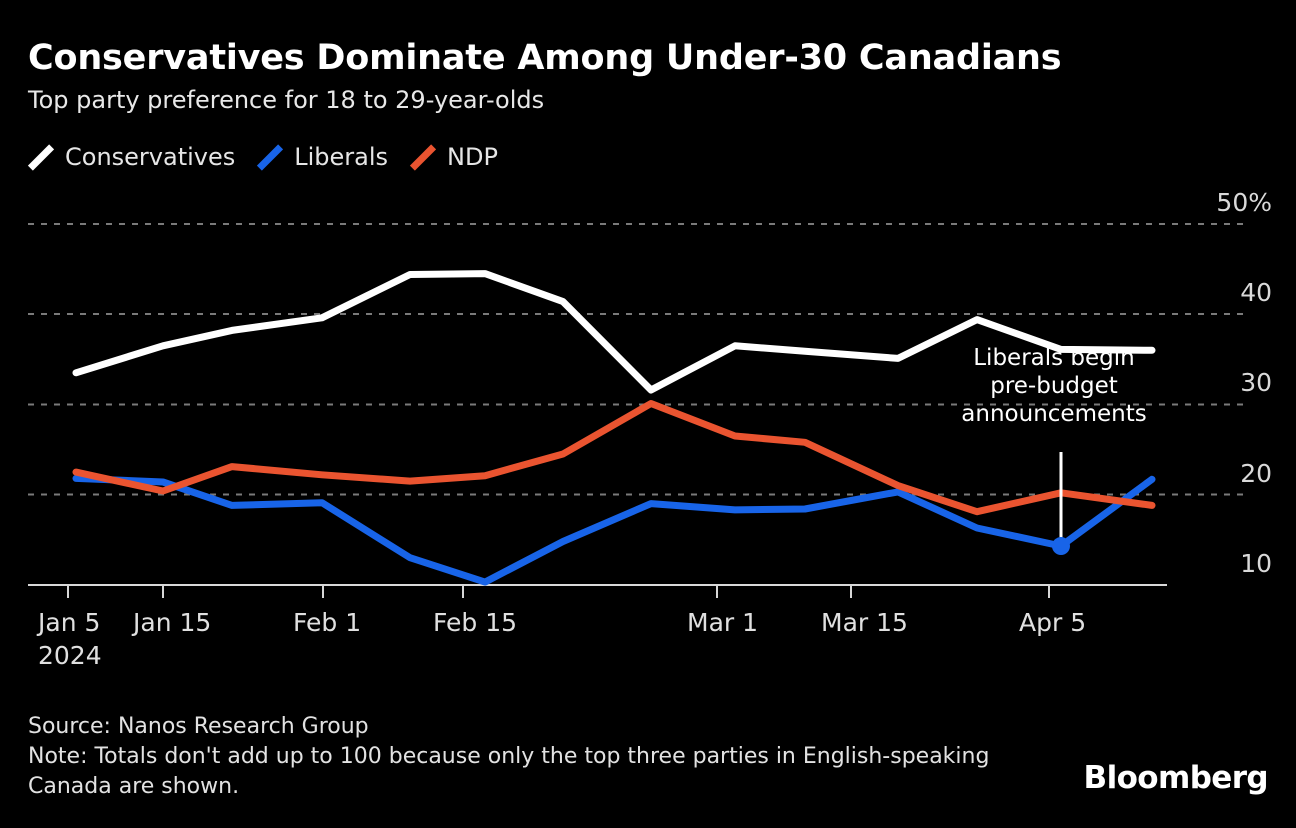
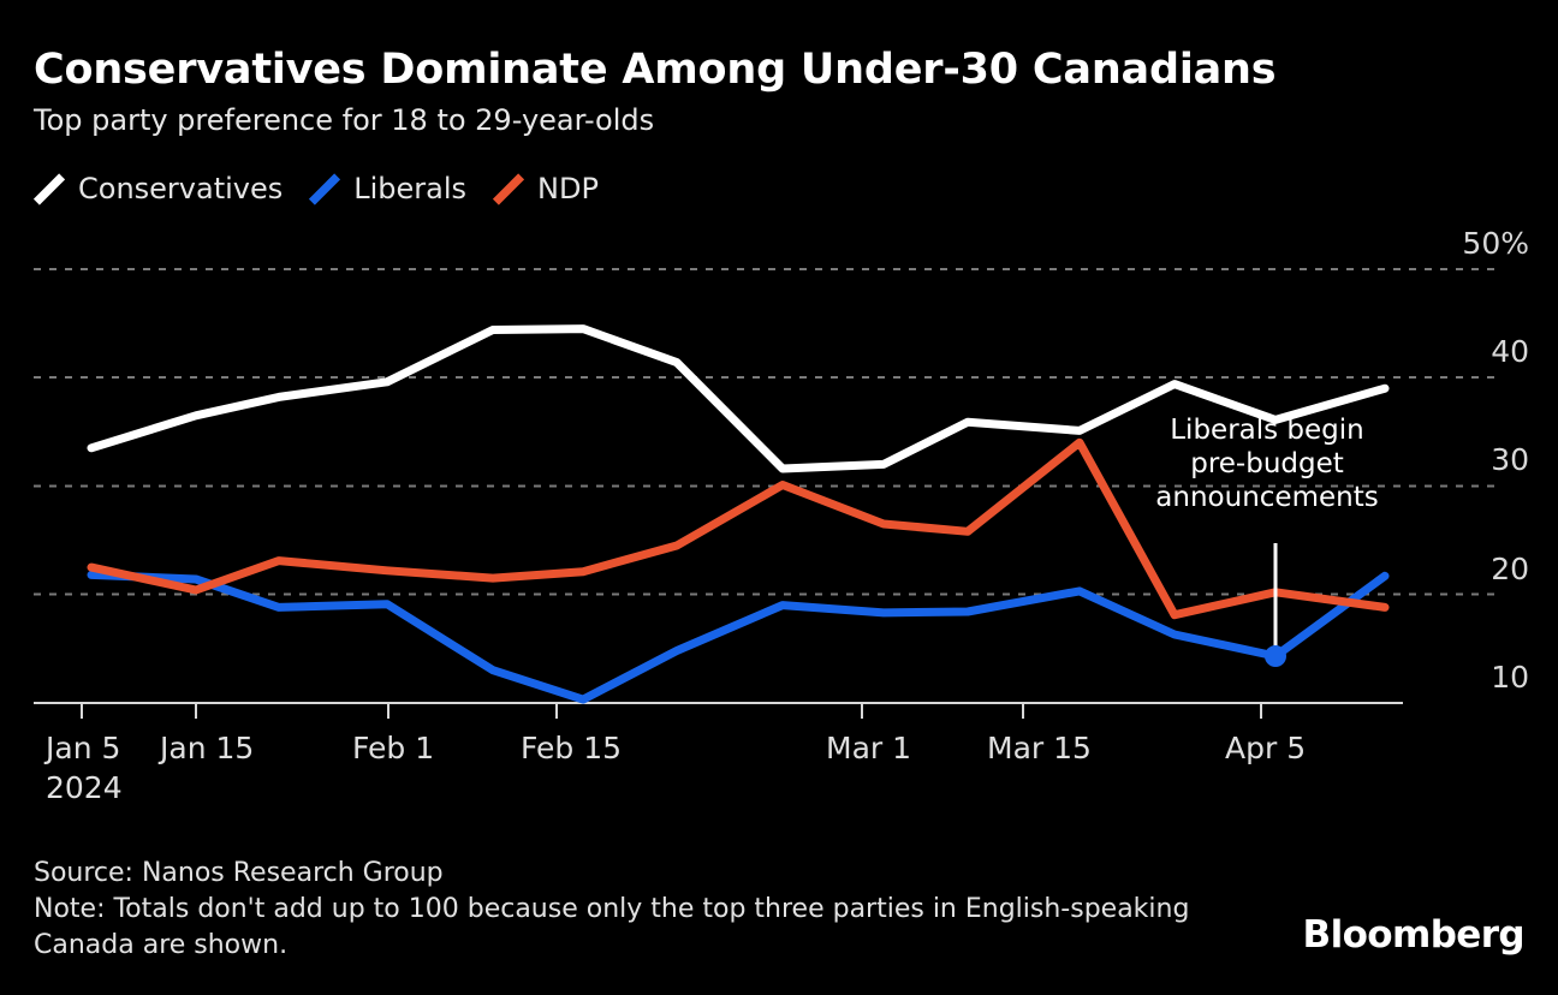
Conservatives/Mar 1: 36% -> 32%
NDP/Mar 15: 21% -> 34%
Conservatives/Apr 5: 36% -> 39%
